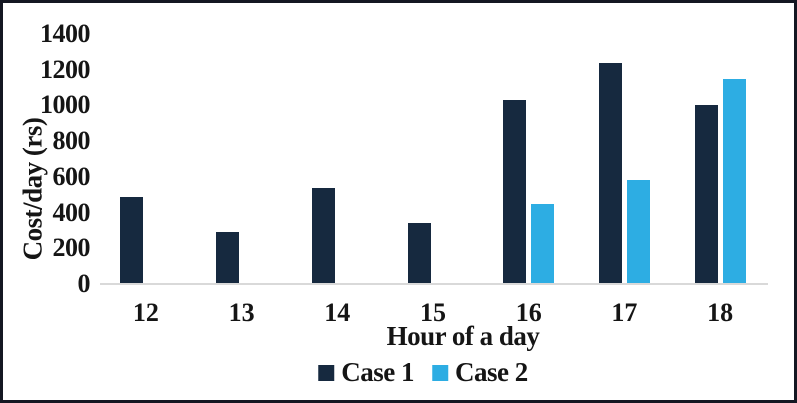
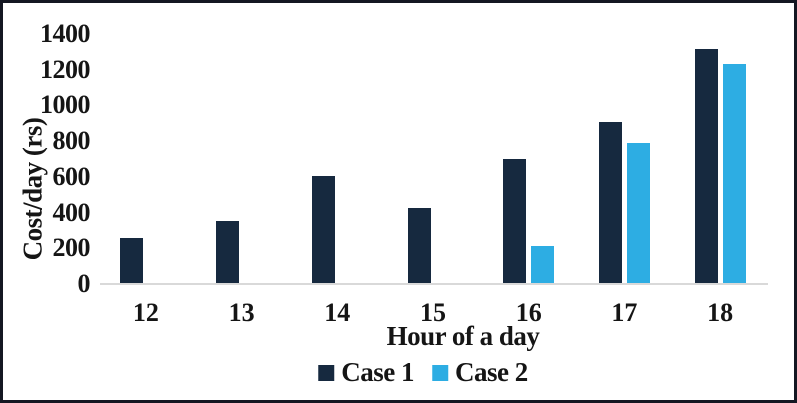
Case 1/12: 490 -> 260
Case 1/13: 290 -> 360
Case 1/14: 540 -> 600
Case 1/15: 340 -> 420
Case 1/16: 1030 -> 700
Case 2/16: 450 -> 220
Case 1/17: 1240 -> 900
Case 2/17: 580 -> 790
Case 1/18: 1000 -> 1320
Case 2/18: 1150 -> 1230
